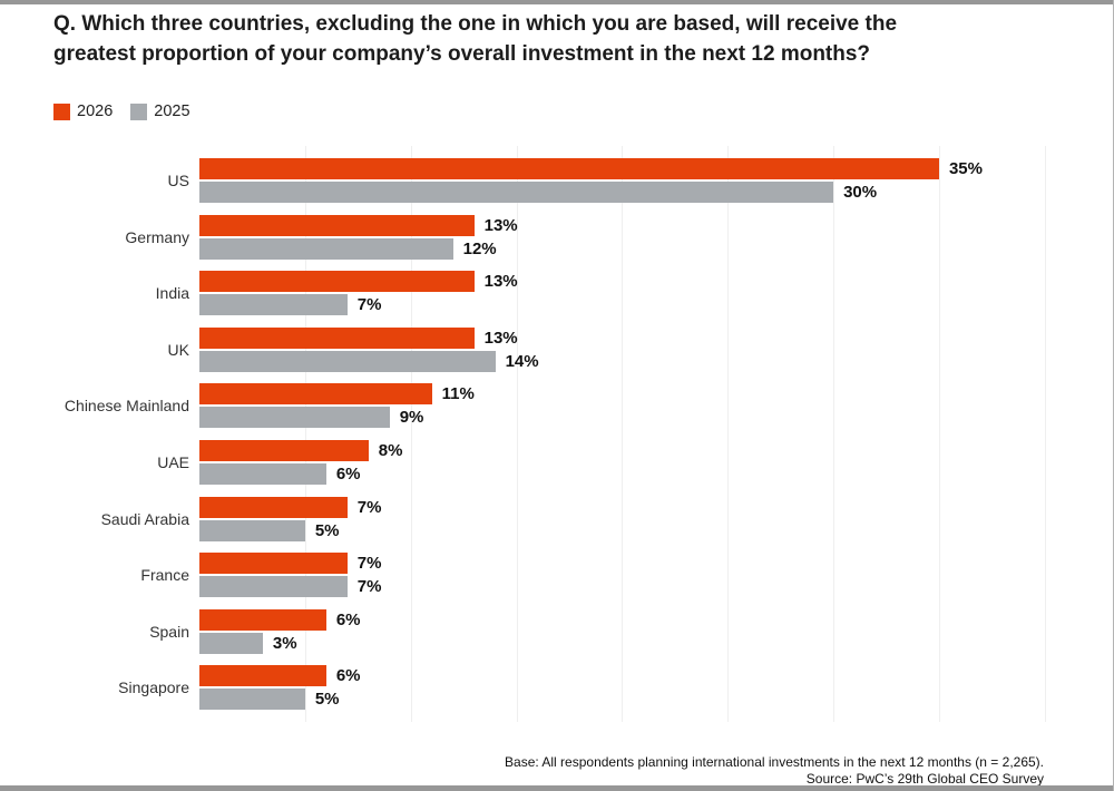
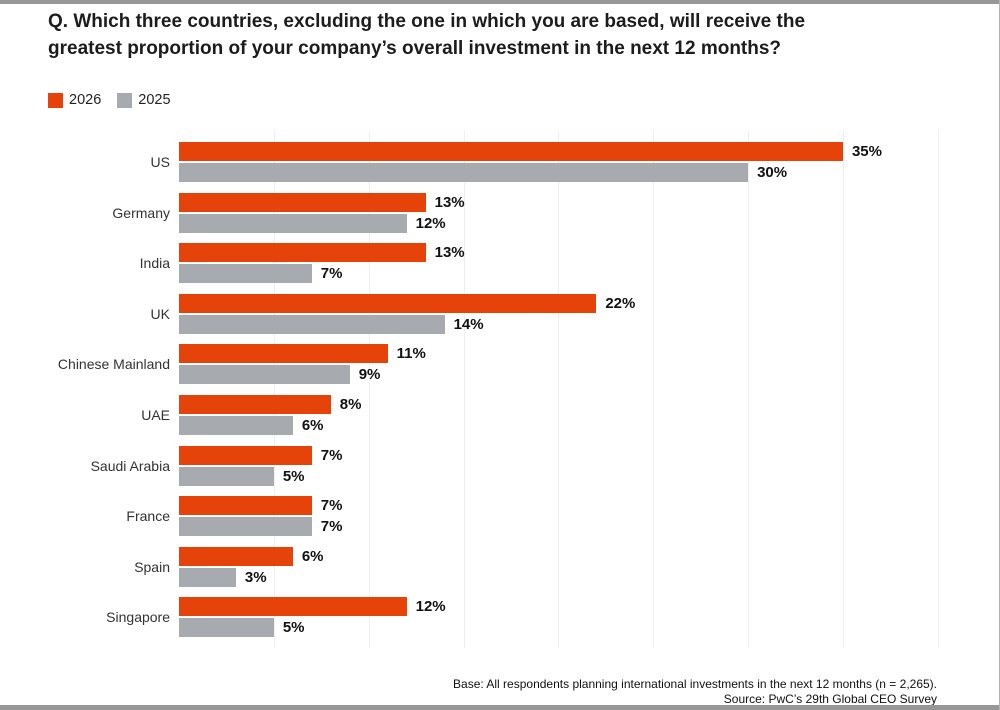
2026/UK: 13% -> 22%
2026/Singapore: 6% -> 12%
